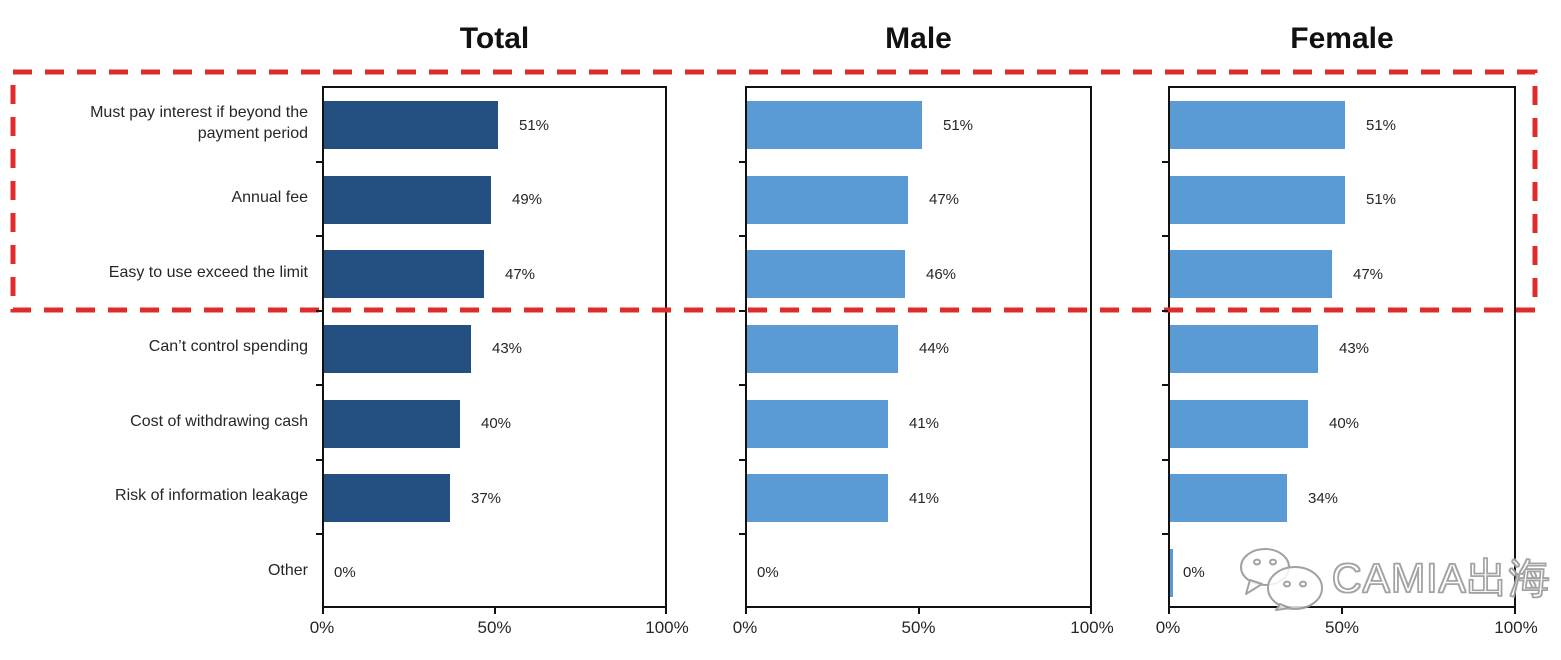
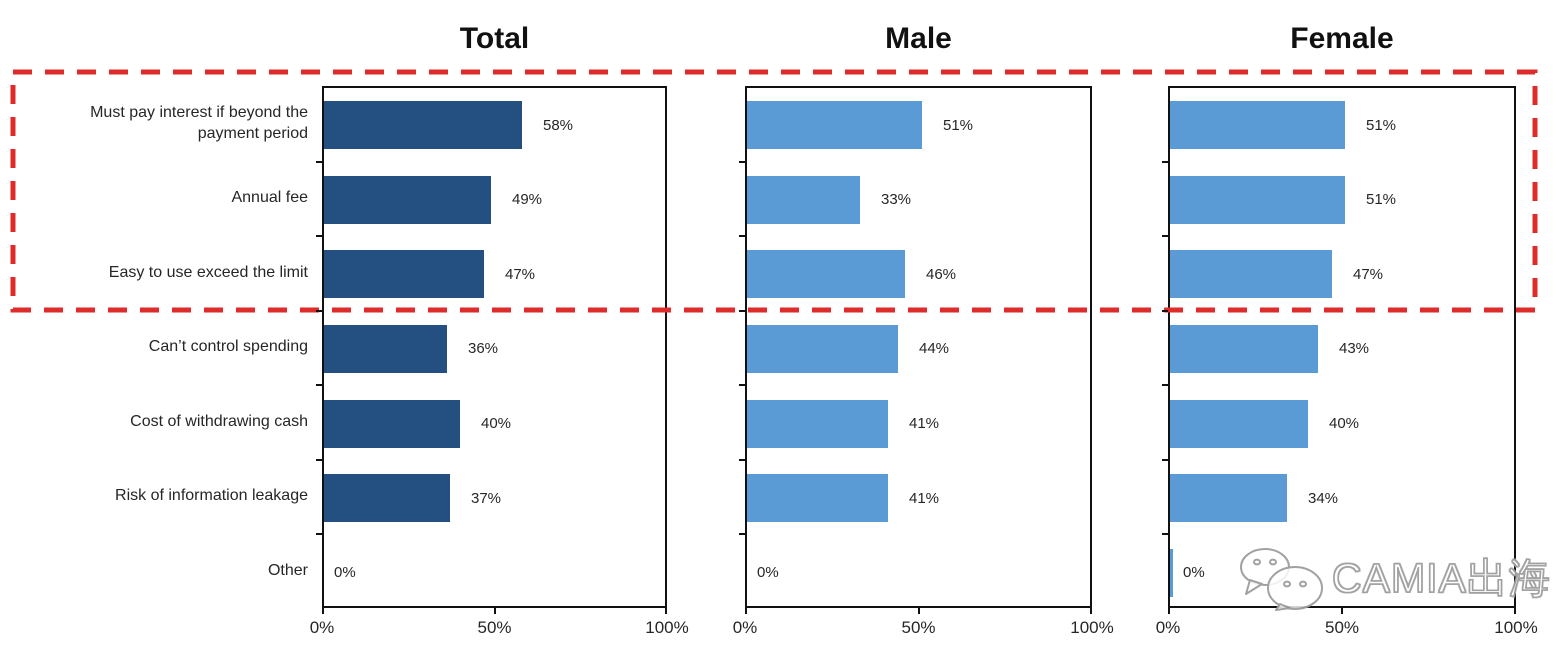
Total/Must pay interest if beyond the payment period: 51% -> 58%
Male/Annual fee: 47% -> 33%
Total/Can’t control spending: 43% -> 36%
